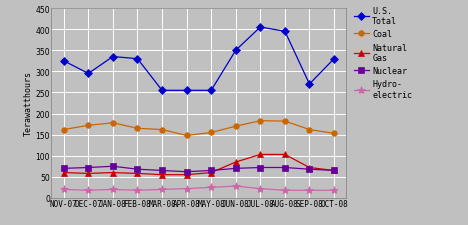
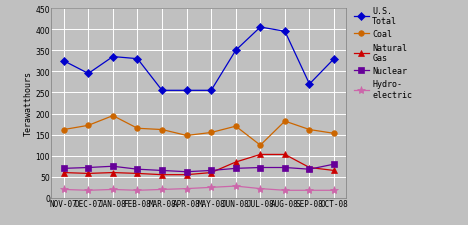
Coal/JAN-08: 178 -> 195
Coal/JUL-08: 183 -> 125
Nuclear/OCT-08: 65 -> 80
